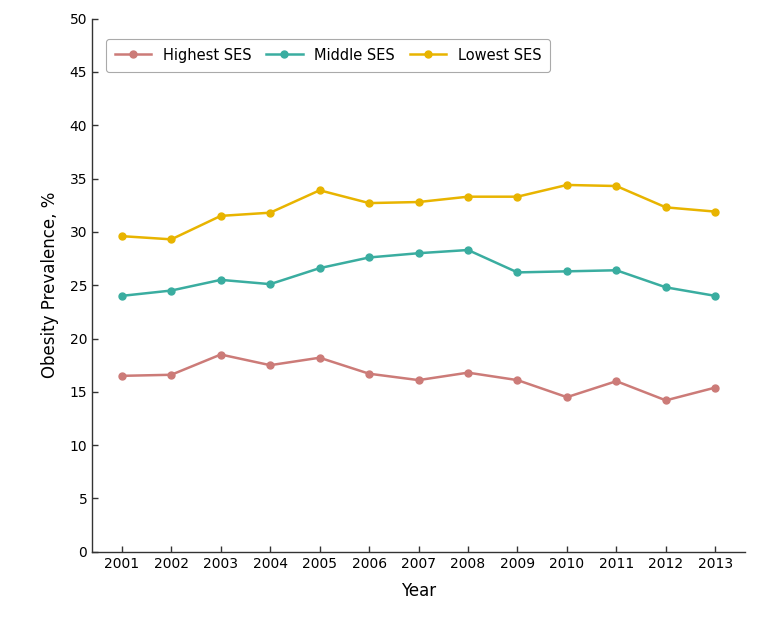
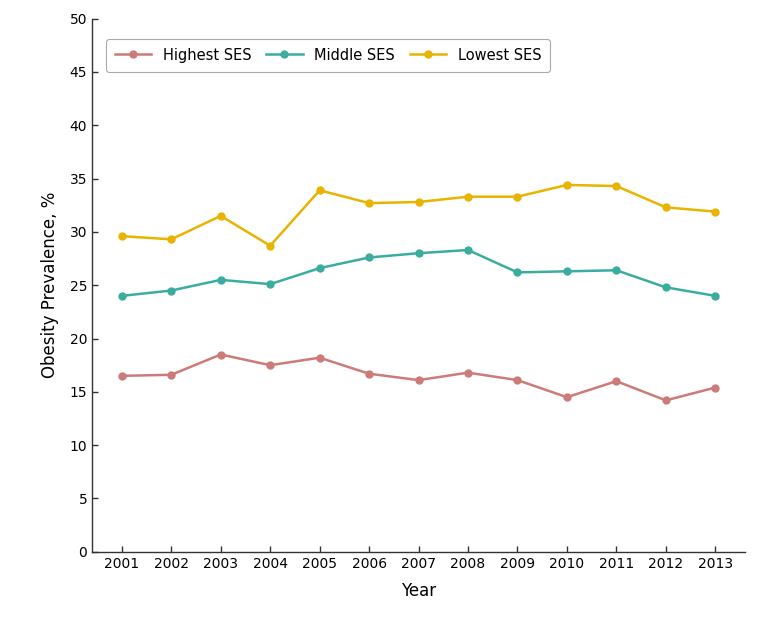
Lowest SES/2004: 31.8 -> 28.7
